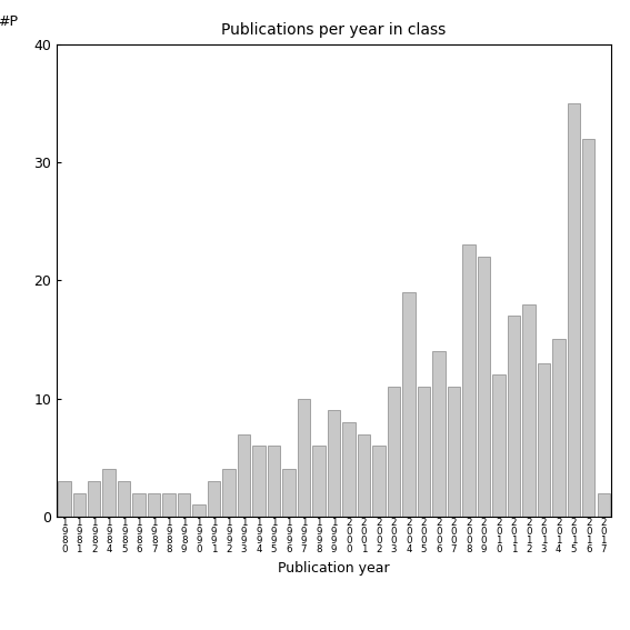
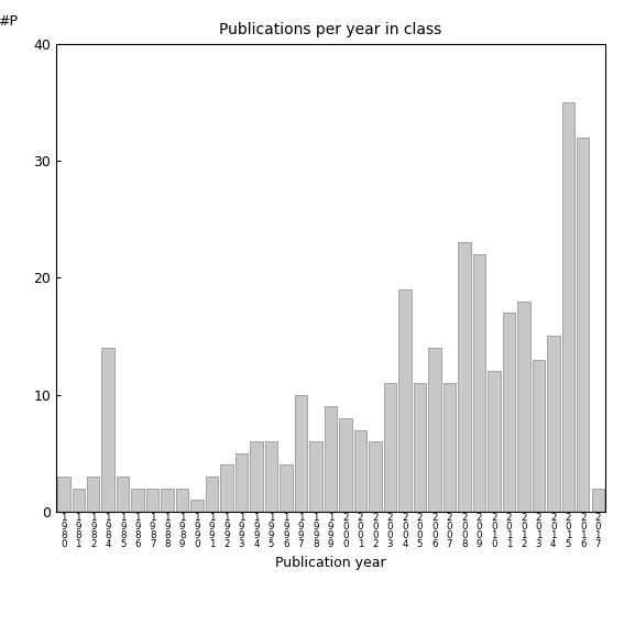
1 9 8 4: 4 -> 14
1 9 9 3: 7 -> 5
